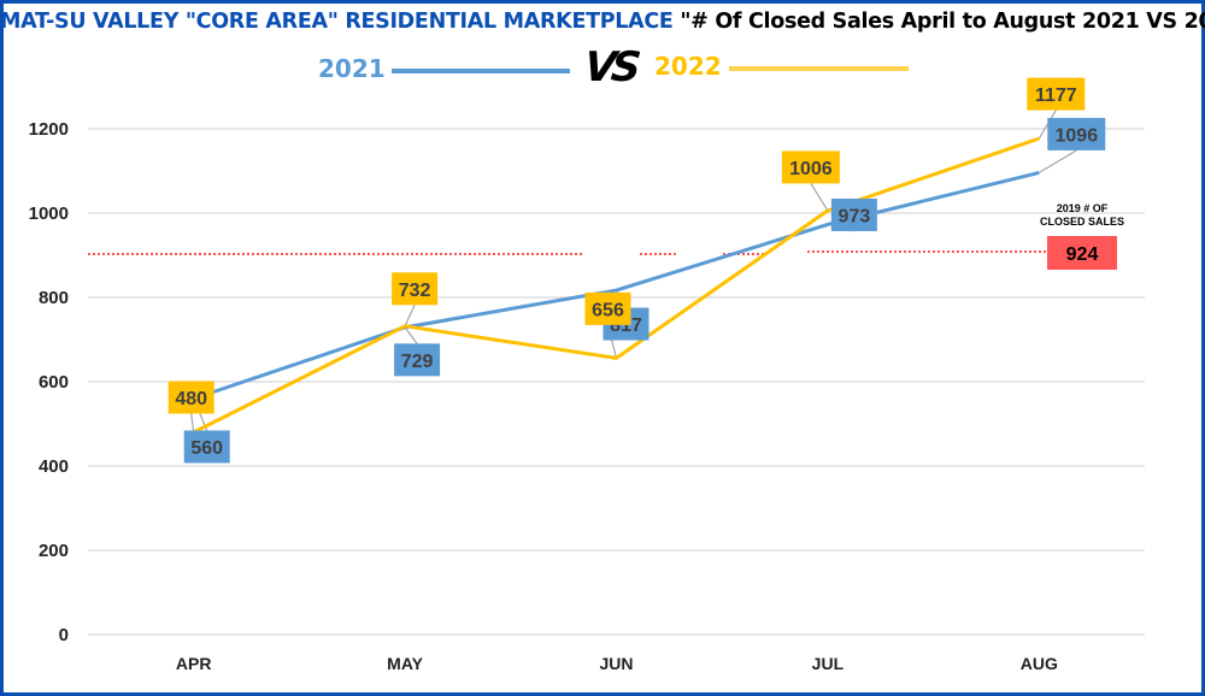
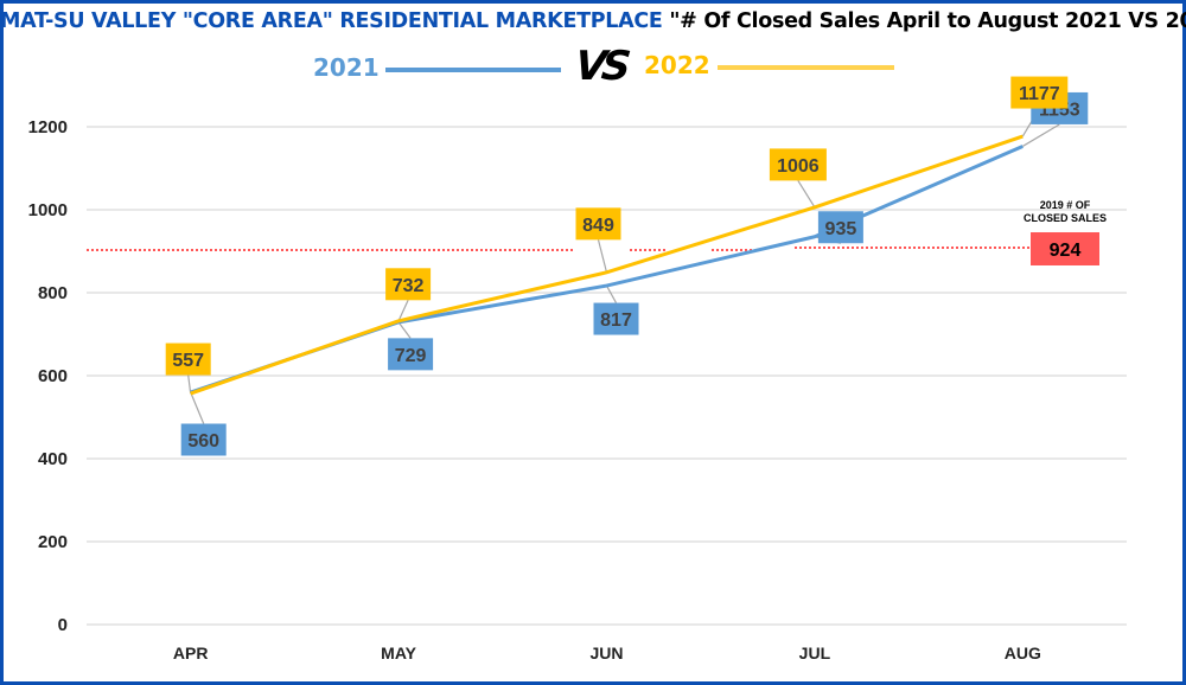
2022/APR: 480 -> 557
2022/JUN: 656 -> 849
2021/JUL: 973 -> 935
2021/AUG: 1096 -> 1153
